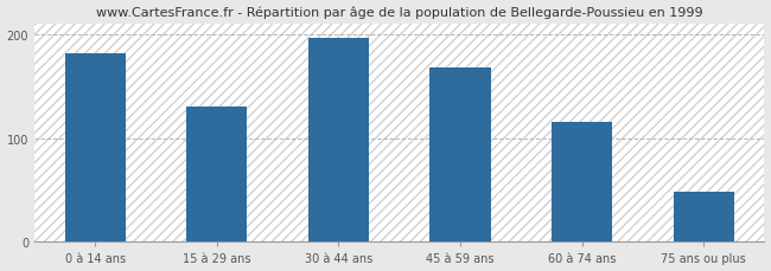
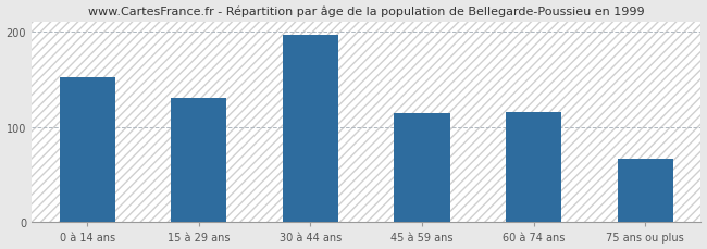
0 à 14 ans: 182 -> 152
45 à 59 ans: 168 -> 114
75 ans ou plus: 48 -> 66
